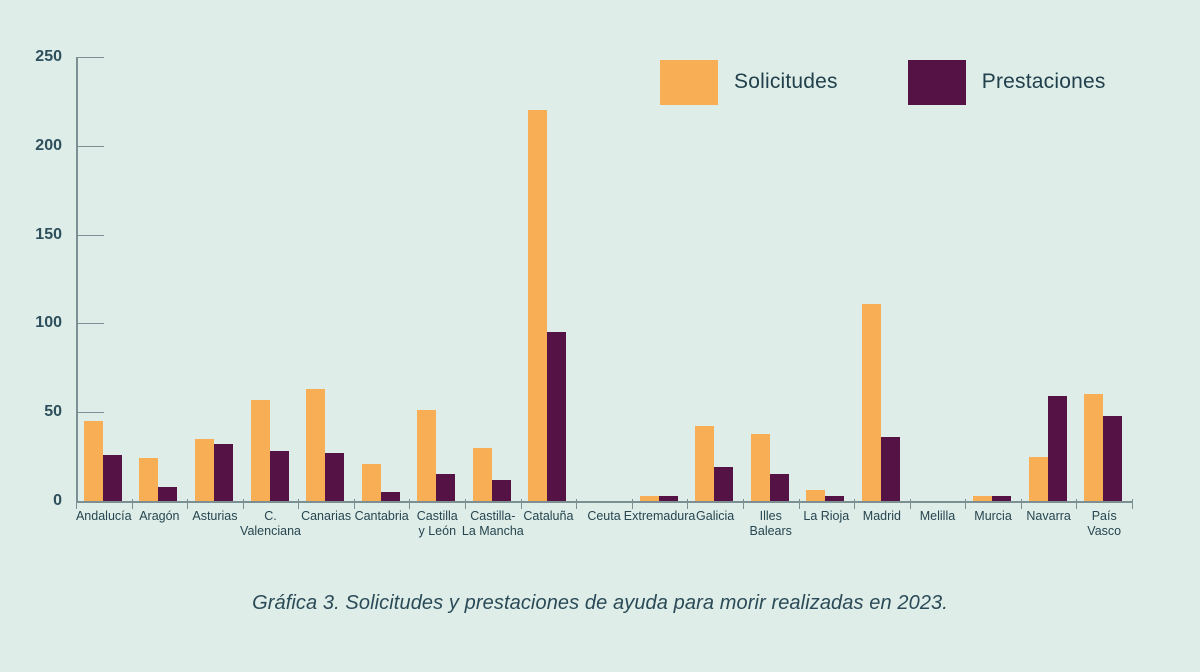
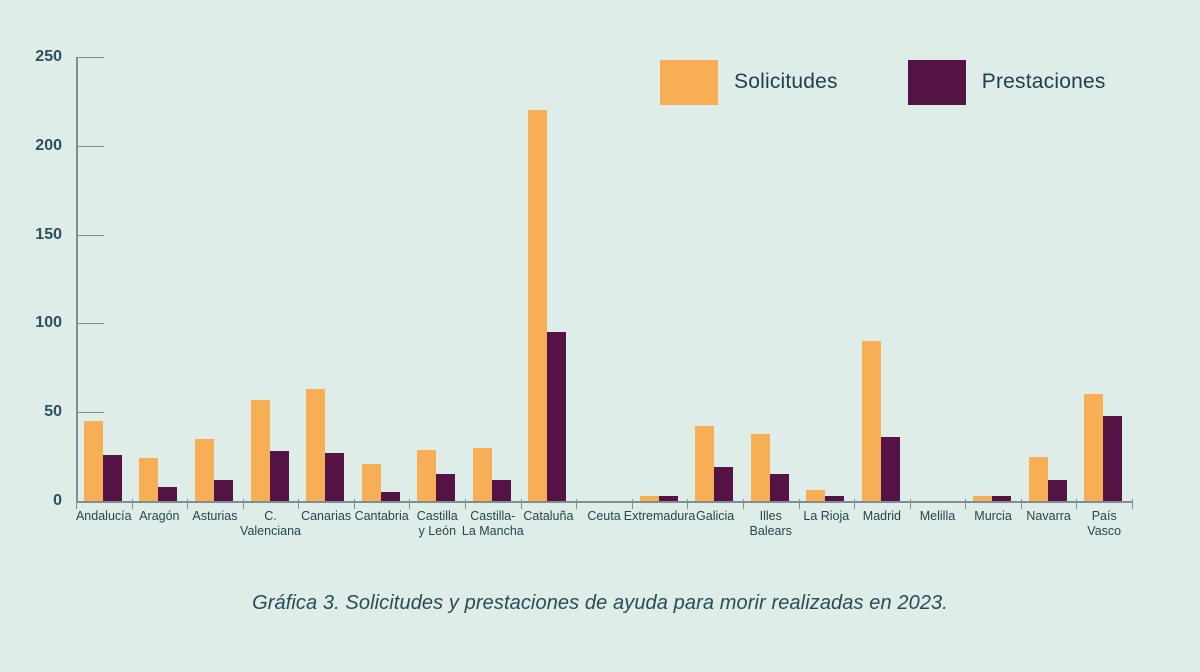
Prestaciones/Asturias: 32 -> 12
Solicitudes/Castilla y León: 51 -> 29
Solicitudes/Madrid: 111 -> 90
Prestaciones/Navarra: 59 -> 12
